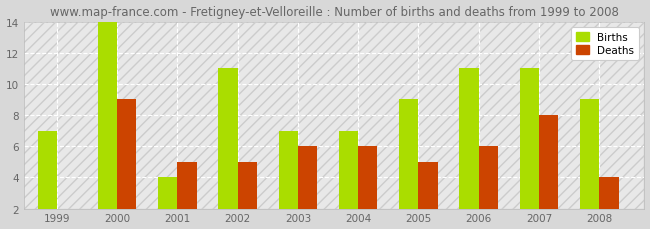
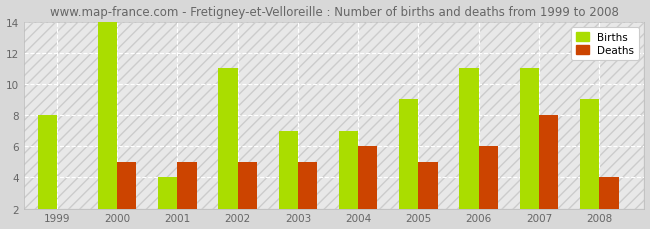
Births/1999: 7 -> 8
Deaths/2000: 9 -> 5
Deaths/2003: 6 -> 5
